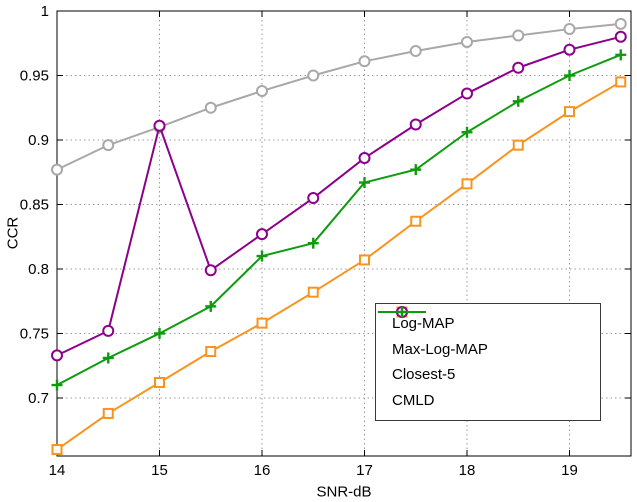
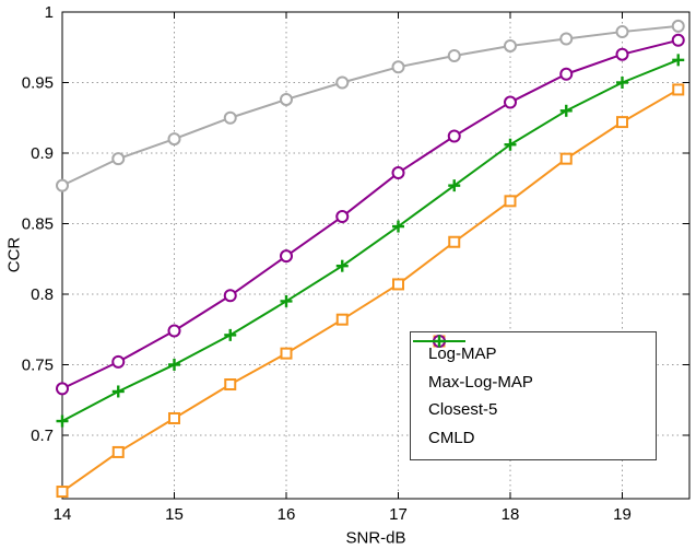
Closest-5/15: 0.911 -> 0.774
CMLD/16: 0.810 -> 0.795
CMLD/17: 0.867 -> 0.848
